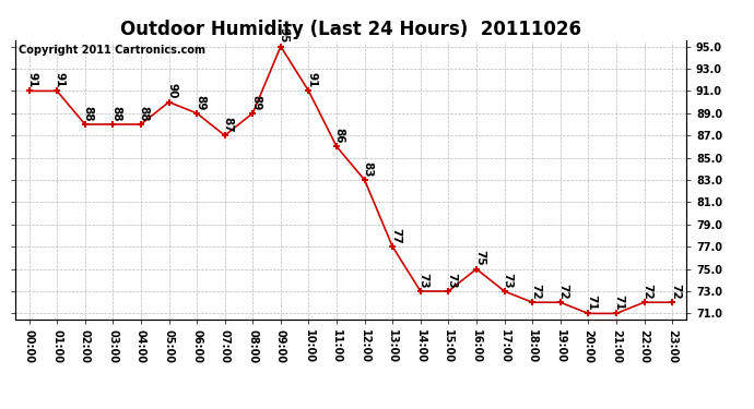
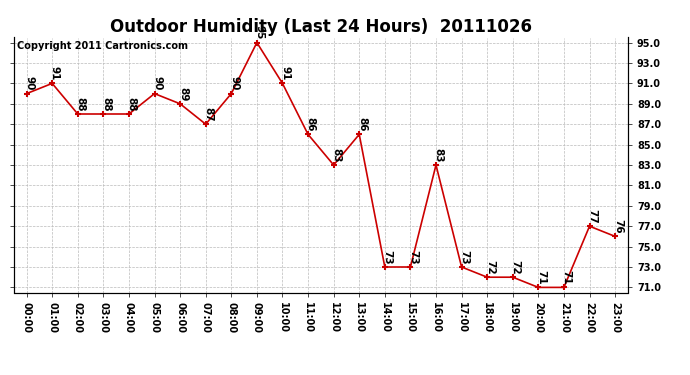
00:00: 91 -> 90
08:00: 89 -> 90
13:00: 77 -> 86
16:00: 75 -> 83
22:00: 72 -> 77
23:00: 72 -> 76
